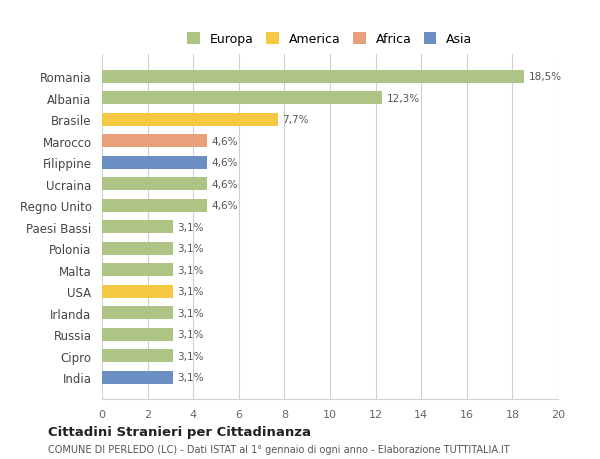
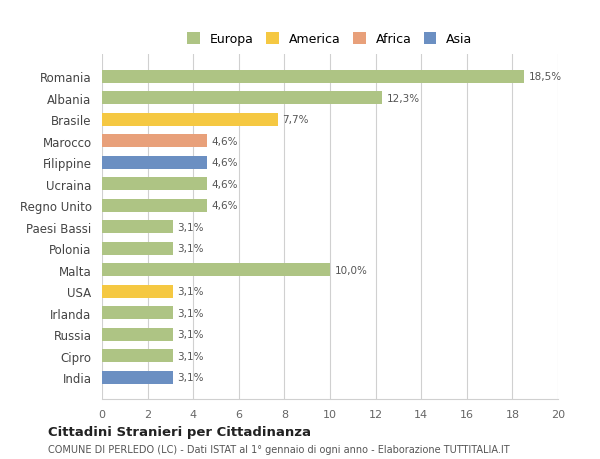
Malta: 3,1% -> 10,0%
